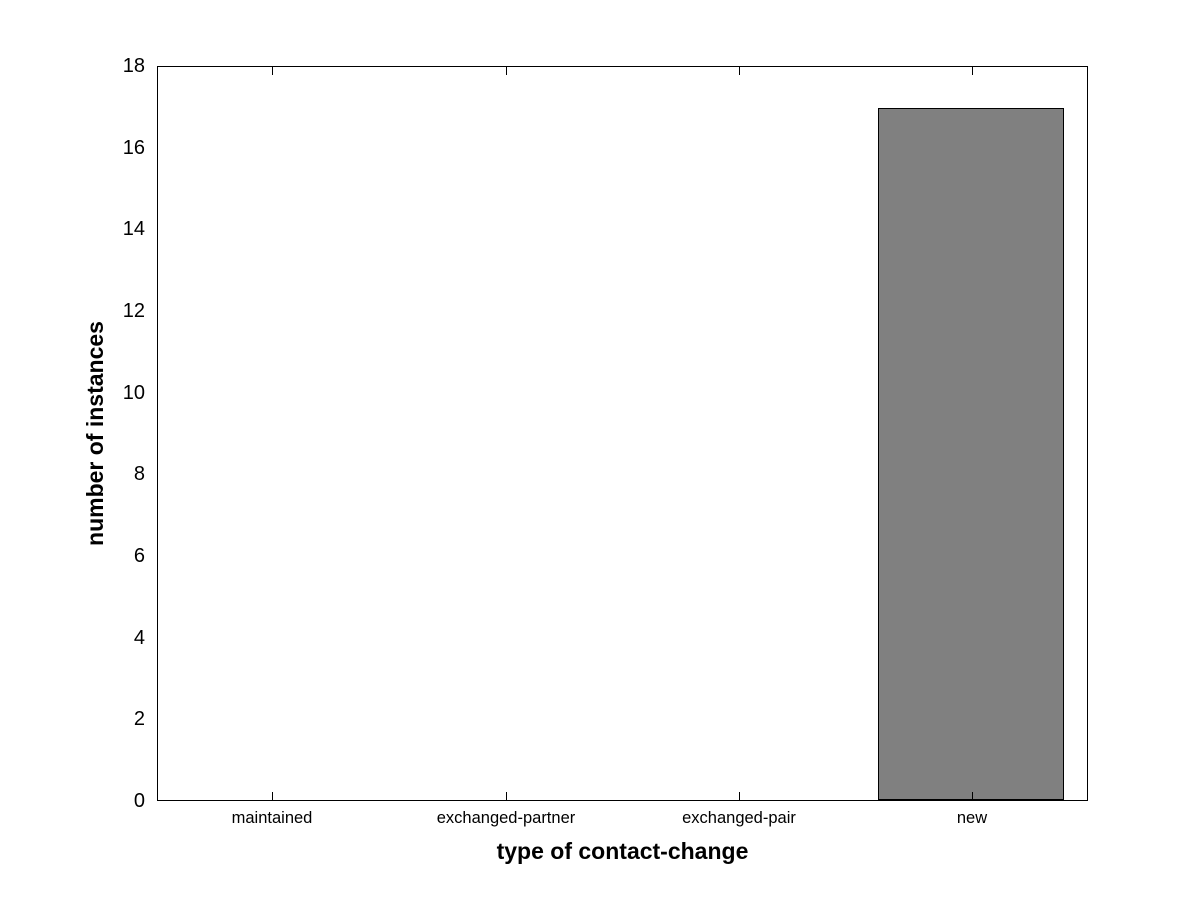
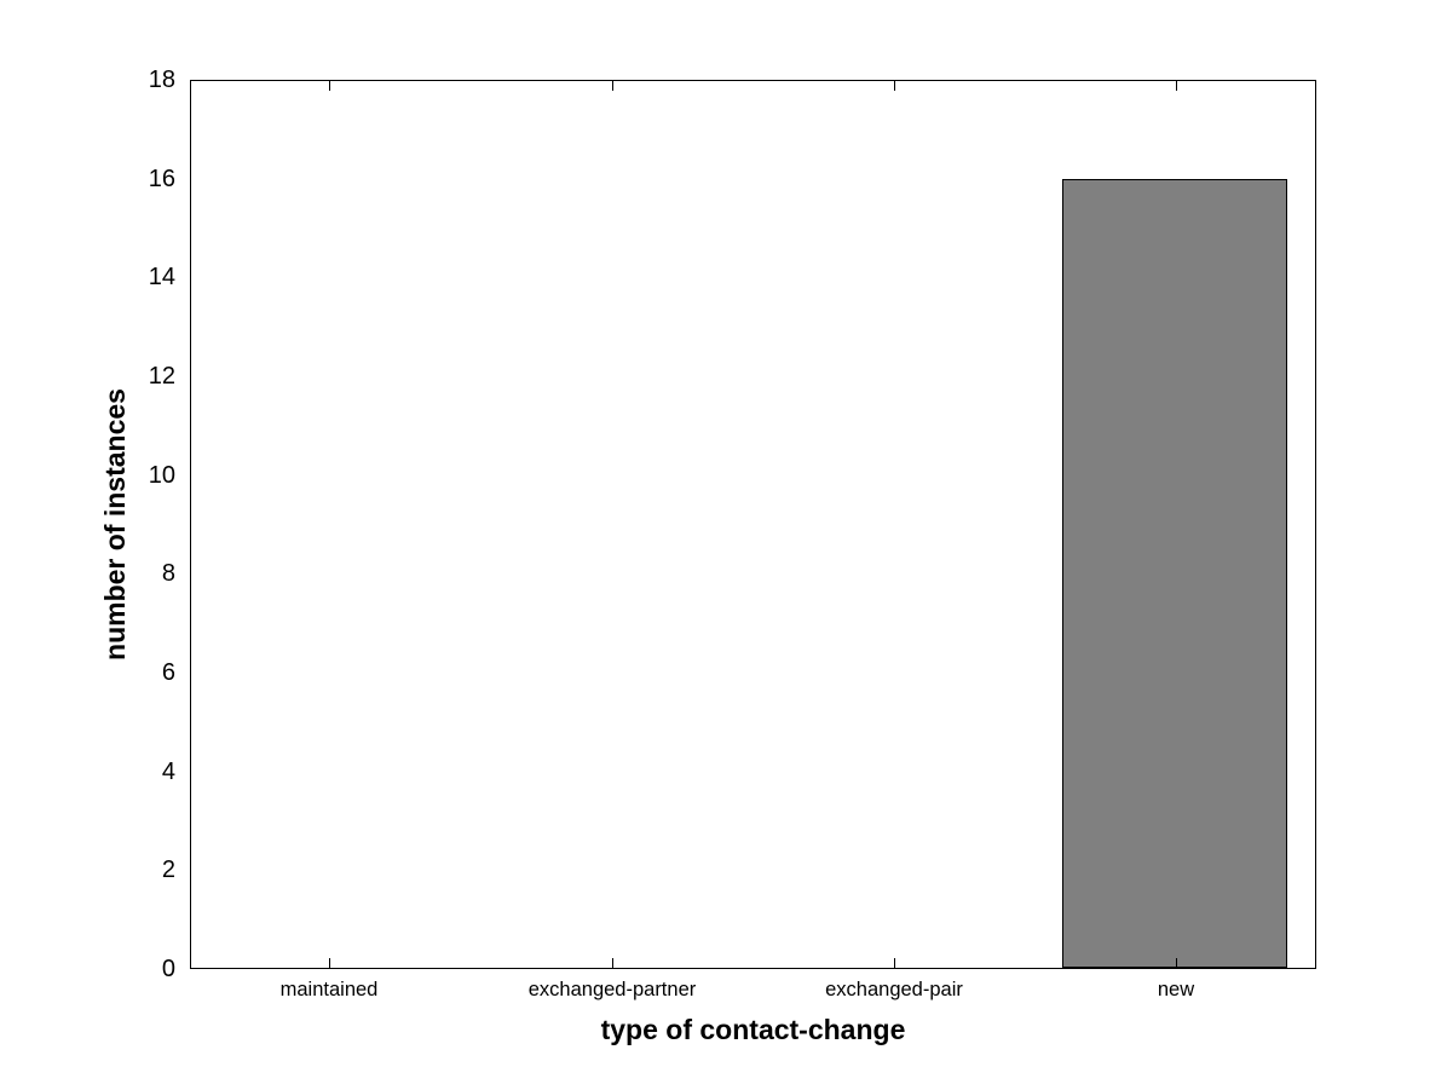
new: 17 -> 16
